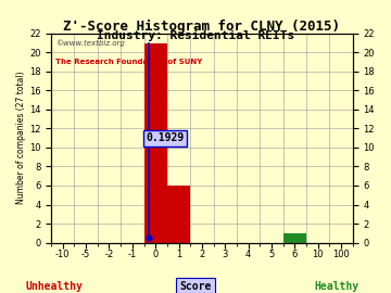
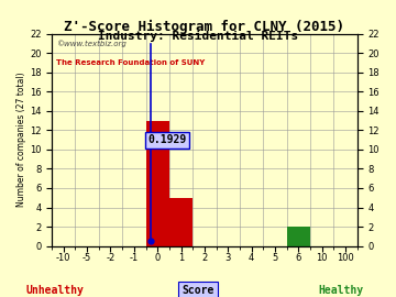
0: 21 -> 13
1: 6 -> 5
6: 1 -> 2
